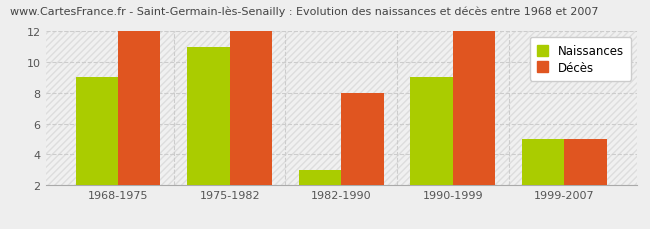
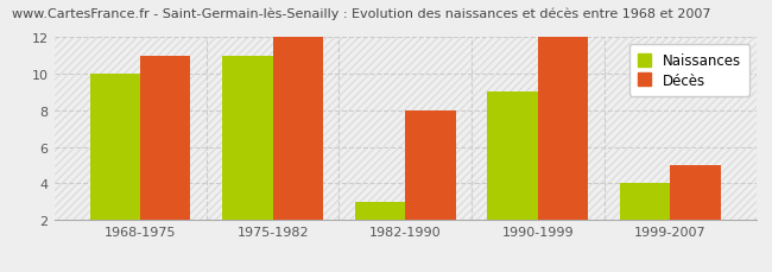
Naissances/1968-1975: 9 -> 10
Décès/1968-1975: 12 -> 11
Naissances/1999-2007: 5 -> 4
